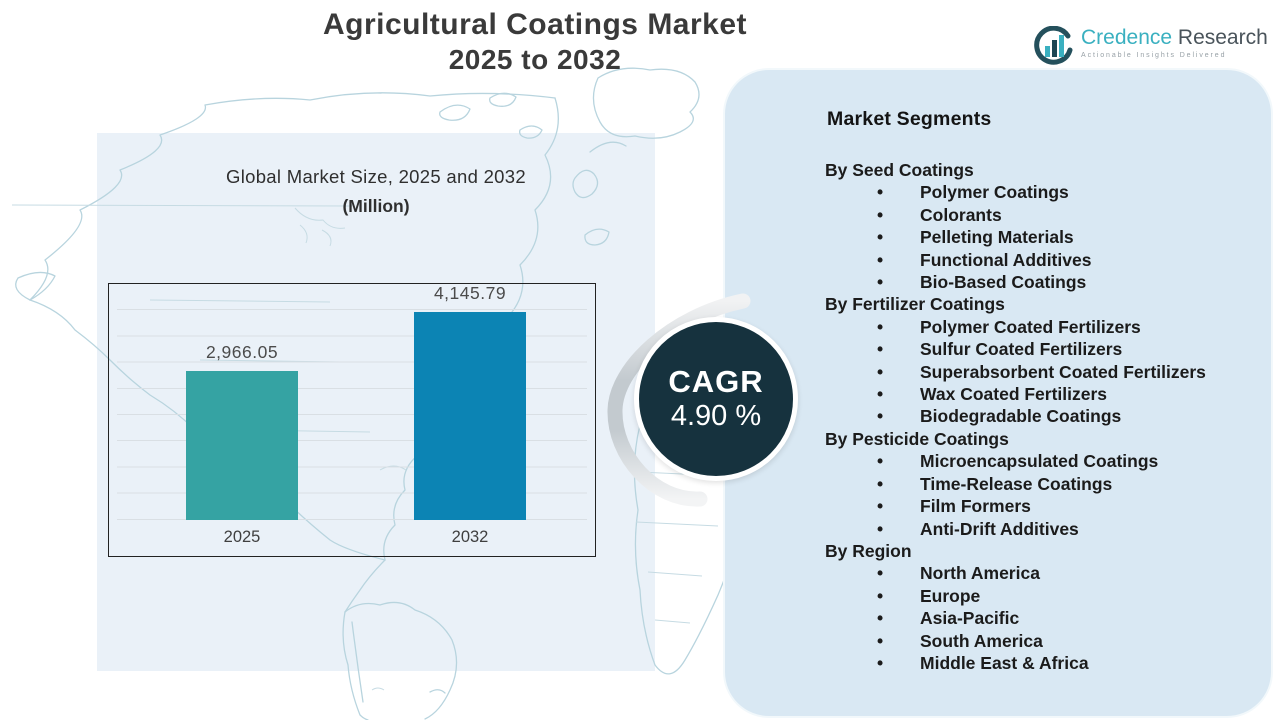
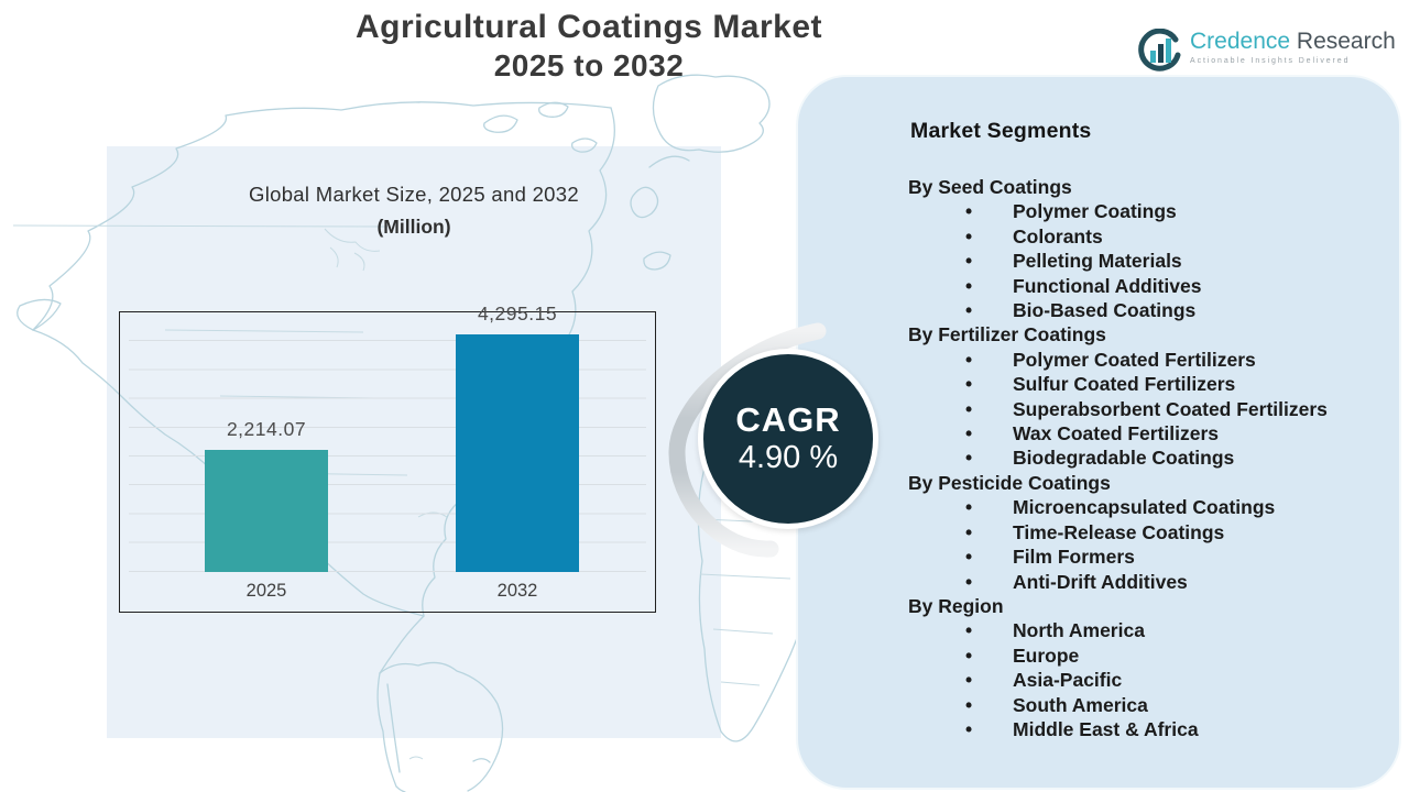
2025: 2,966.05 -> 2,214.07
2032: 4,145.79 -> 4,295.15
